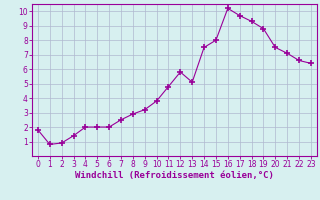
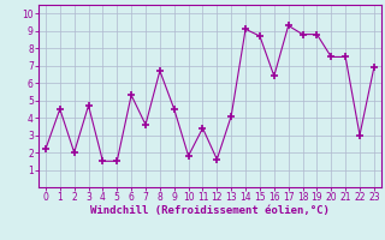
0: 1.8 -> 2.2
1: 0.8 -> 4.5
2: 0.9 -> 2.0
3: 1.4 -> 4.7
4: 2.0 -> 1.5
5: 2.0 -> 1.5
6: 2.0 -> 5.3
7: 2.5 -> 3.6
8: 2.9 -> 6.7
9: 3.2 -> 4.5
10: 3.8 -> 1.8
11: 4.8 -> 3.4
12: 5.8 -> 1.6
13: 5.1 -> 4.1
14: 7.5 -> 9.1
15: 8.0 -> 8.7
16: 10.2 -> 6.4
17: 9.7 -> 9.3
18: 9.3 -> 8.8
21: 7.1 -> 7.5
22: 6.6 -> 3.0
23: 6.4 -> 6.9
